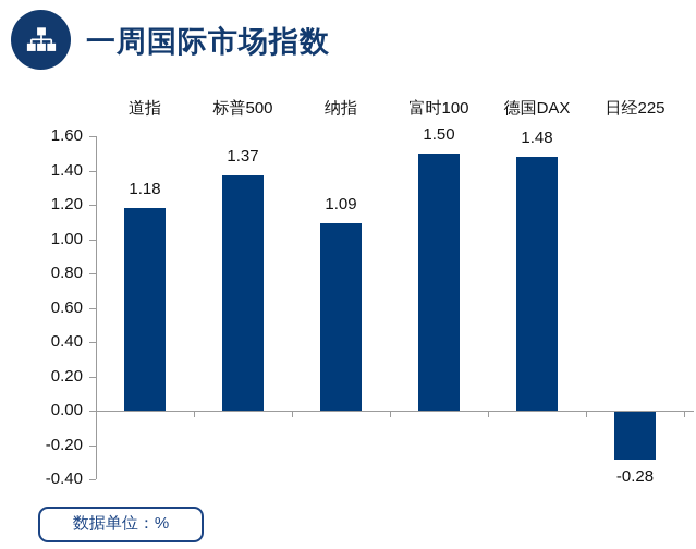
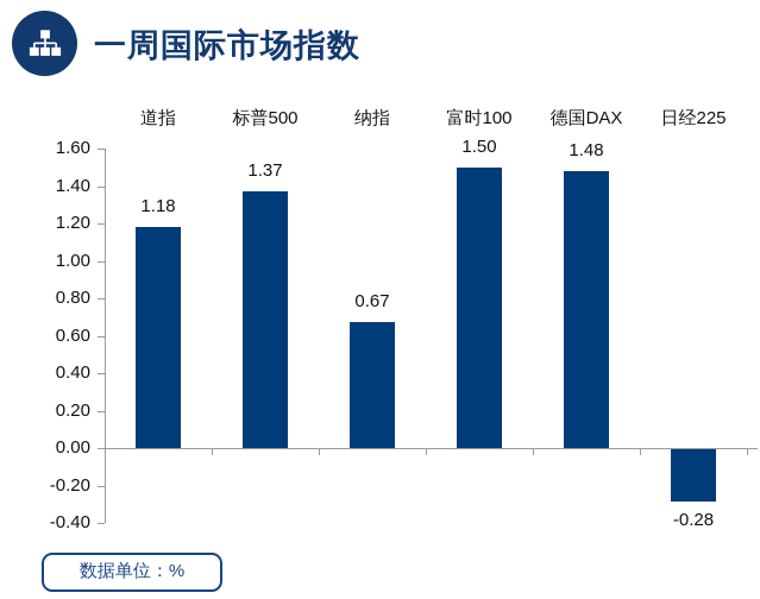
纳指: 1.09 -> 0.67
